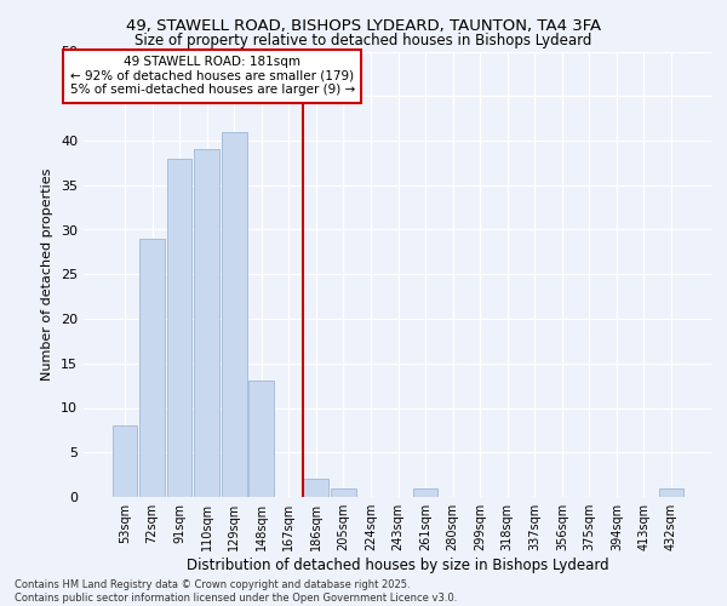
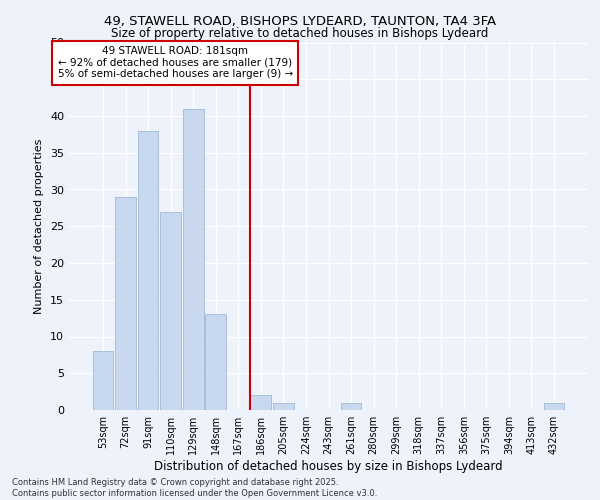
110sqm: 39 -> 27
